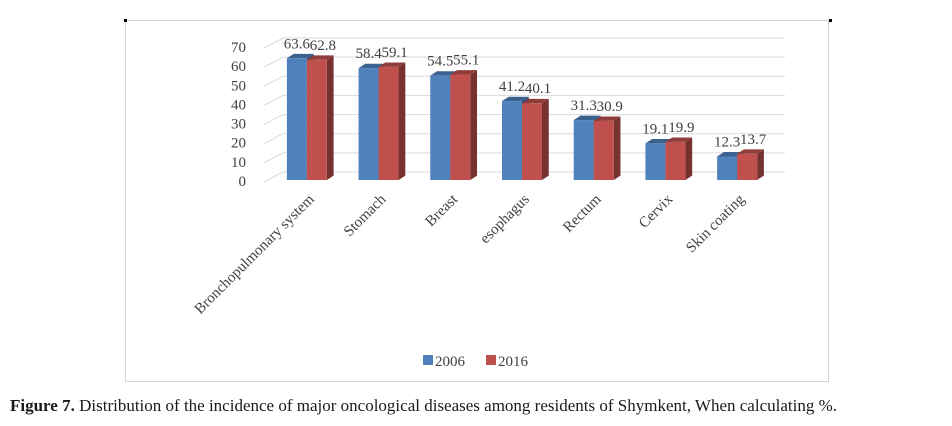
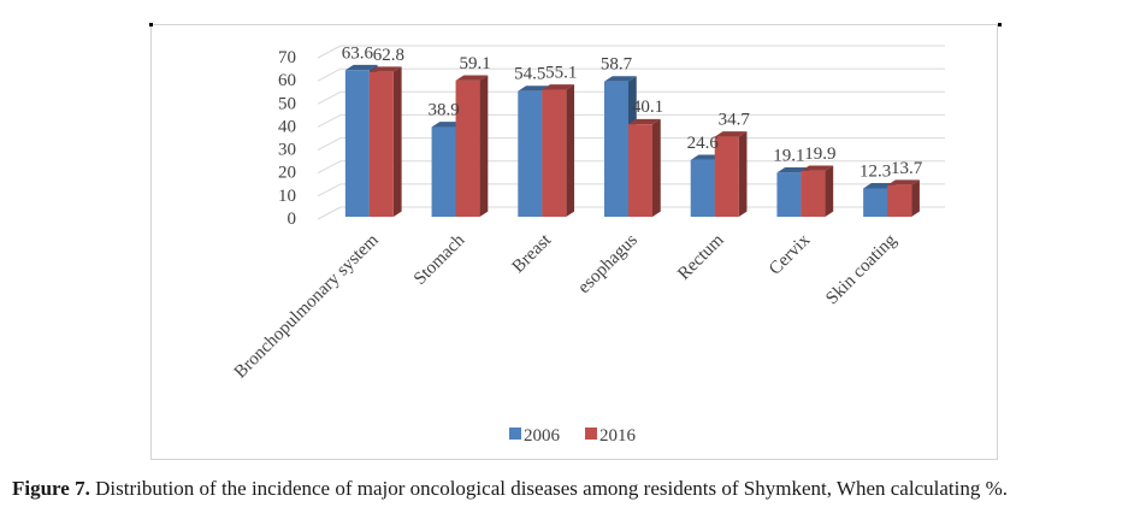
2006/Stomach: 58.4 -> 38.9
2006/esophagus: 41.2 -> 58.7
2006/Rectum: 31.3 -> 24.6
2016/Rectum: 30.9 -> 34.7
